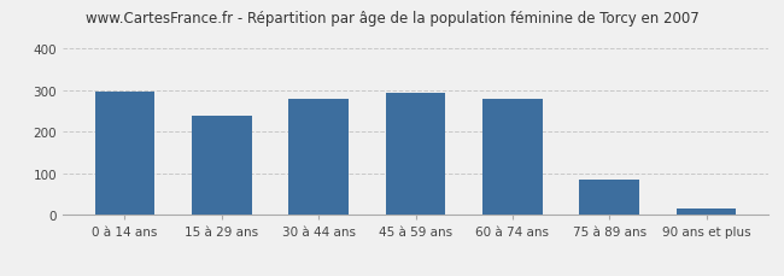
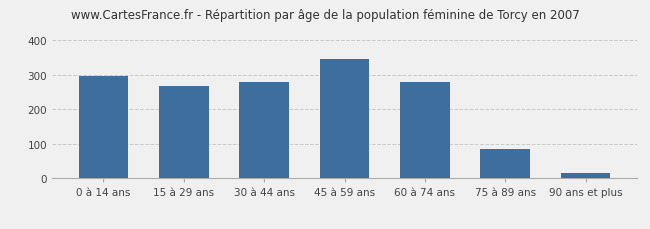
15 à 29 ans: 240 -> 267
45 à 59 ans: 295 -> 347
